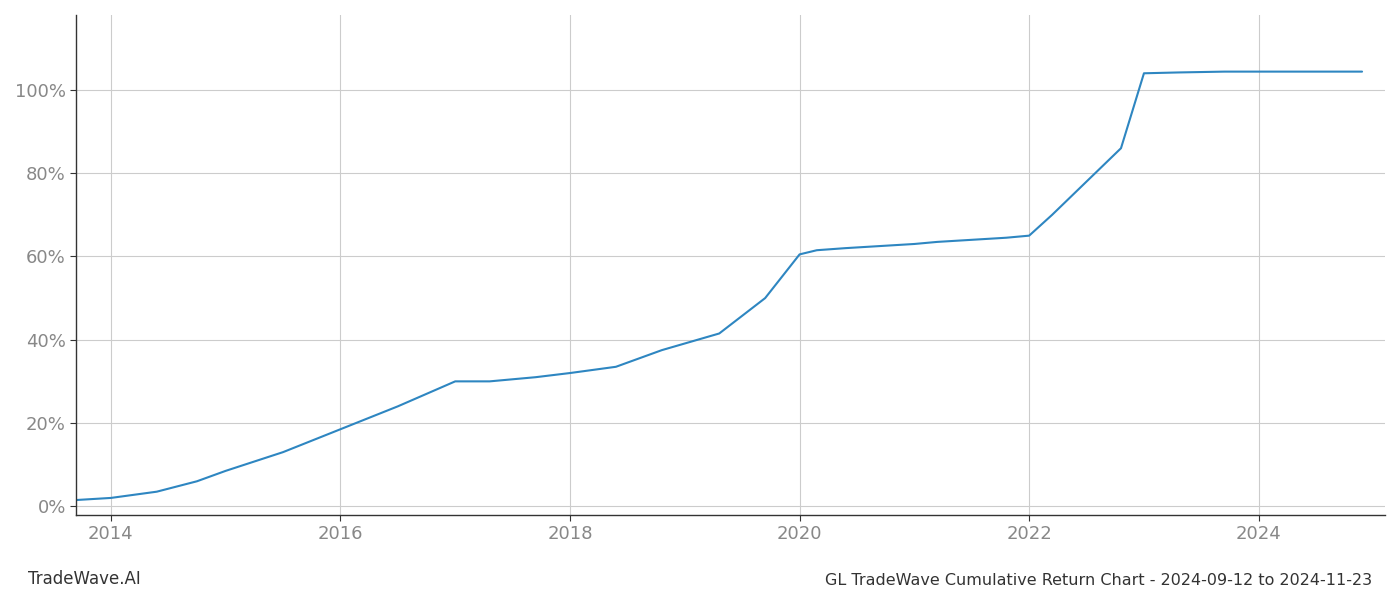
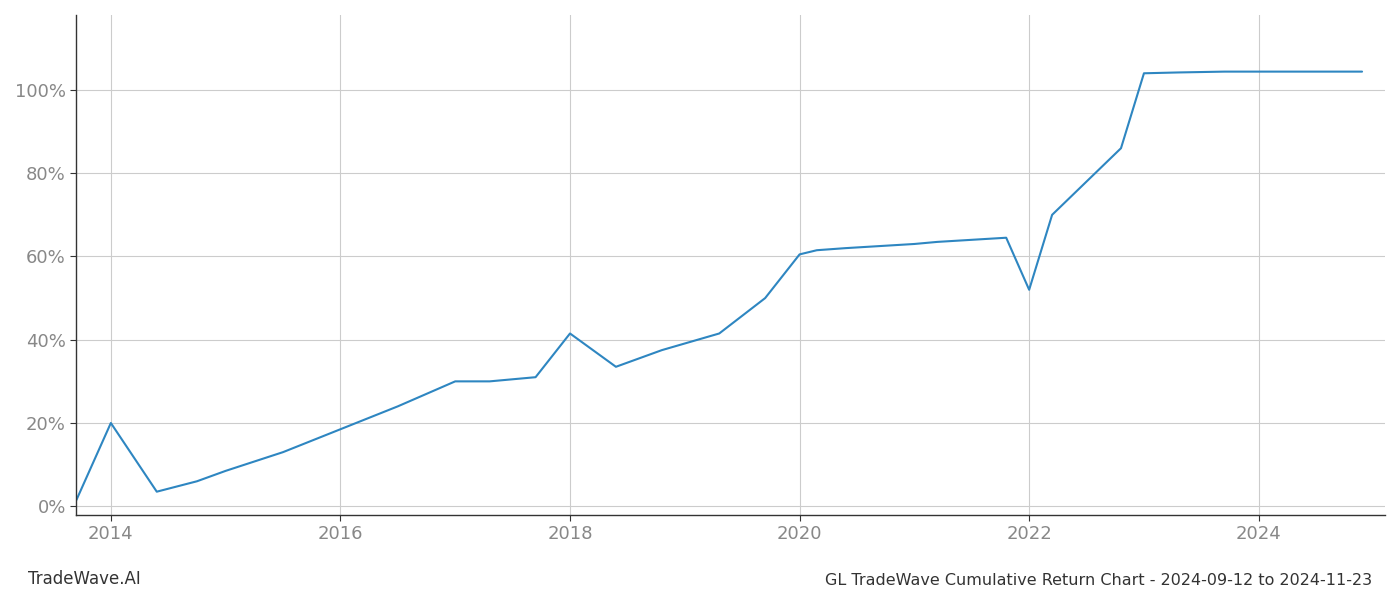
2014: 2.0% -> 20.0%
2018: 32.0% -> 41.5%
2022: 65.0% -> 52.0%
